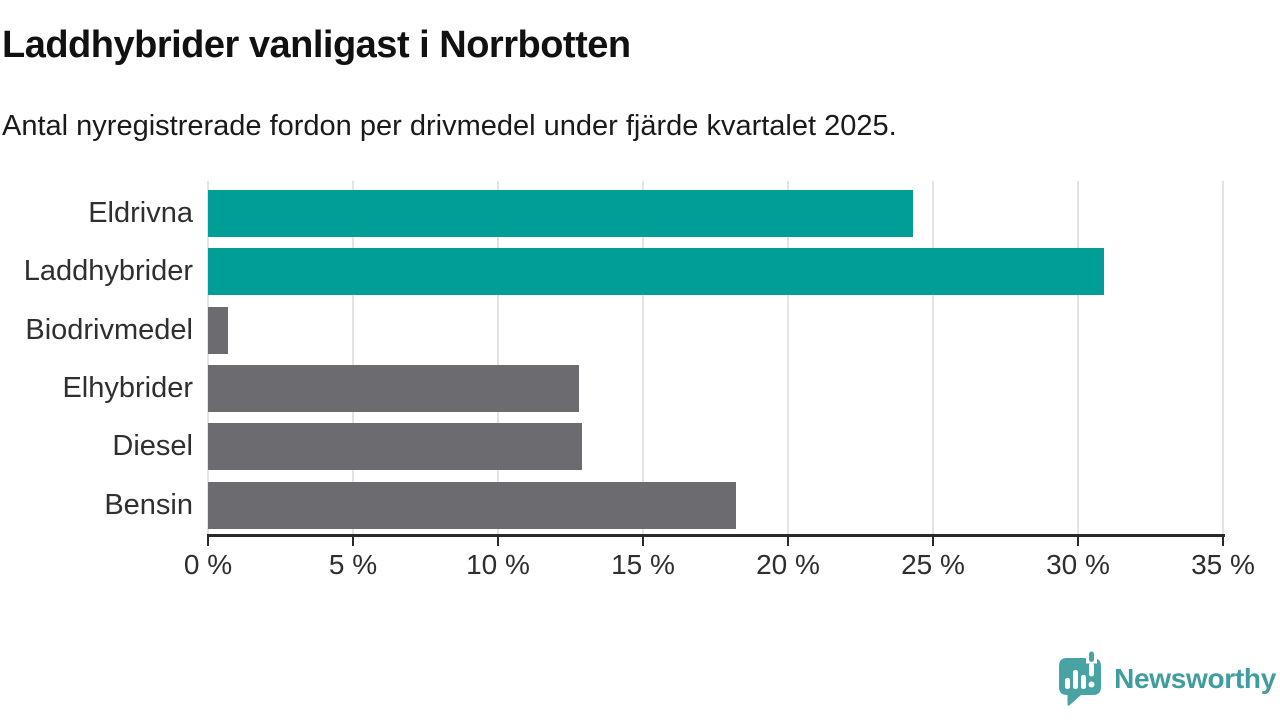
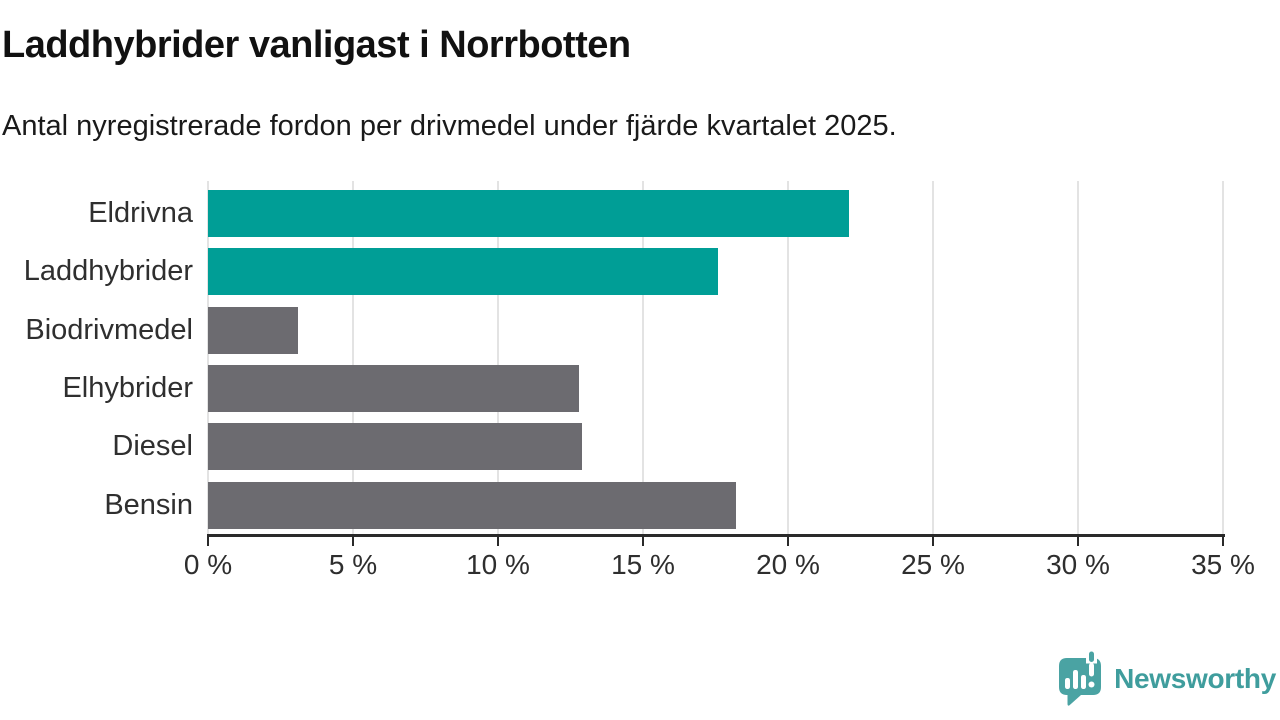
Eldrivna: 24.3% -> 22.1%
Laddhybrider: 30.9% -> 17.6%
Biodrivmedel: 0.7% -> 3.1%
